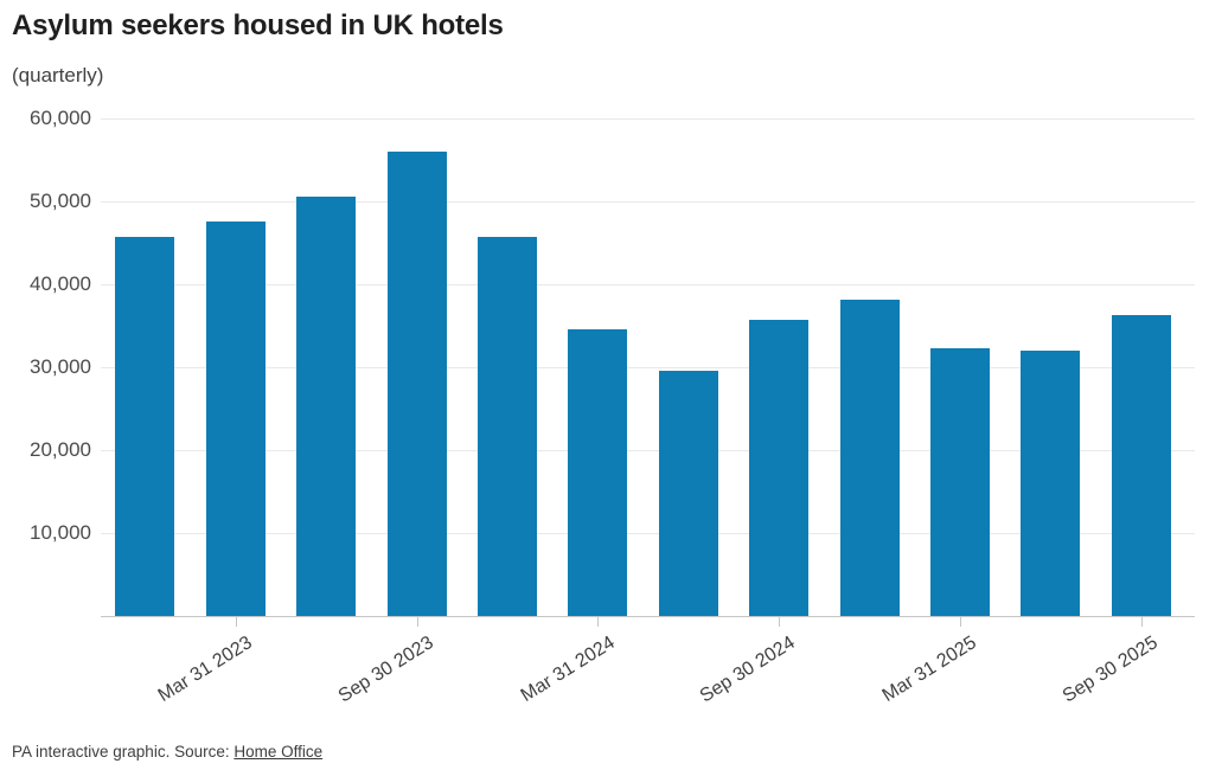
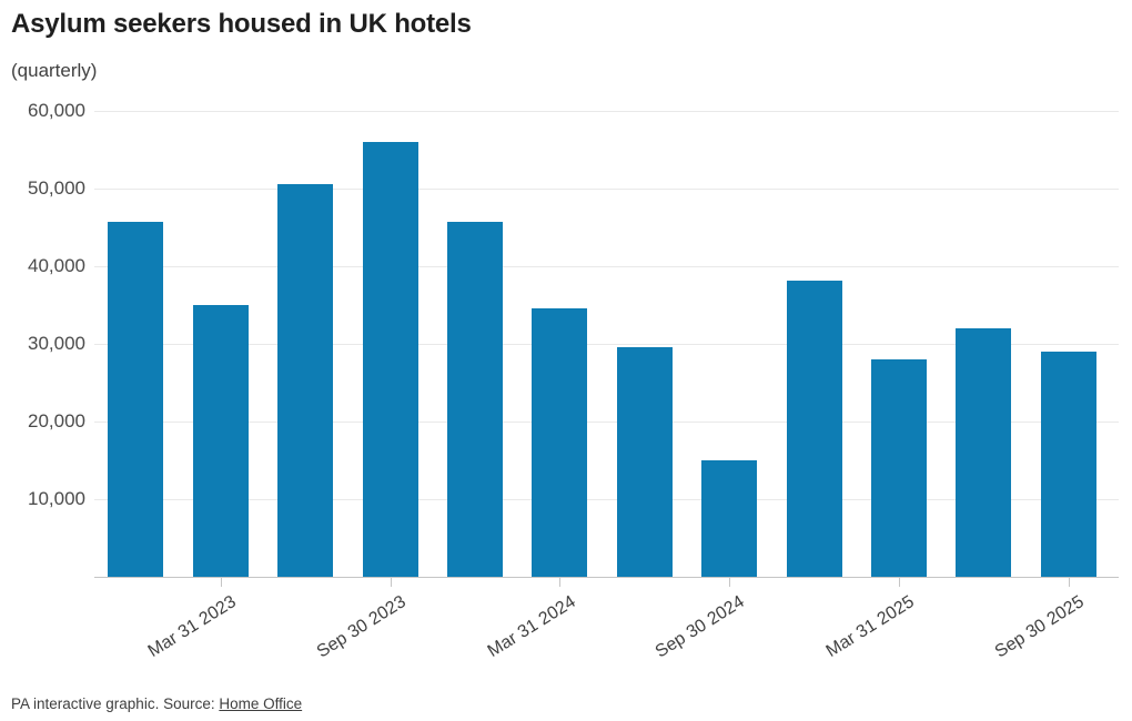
Mar 31 2023: 48000 -> 35000
Sep 30 2024: 36000 -> 15000
Mar 31 2025: 32000 -> 28000
Sep 30 2025: 36000 -> 29000
